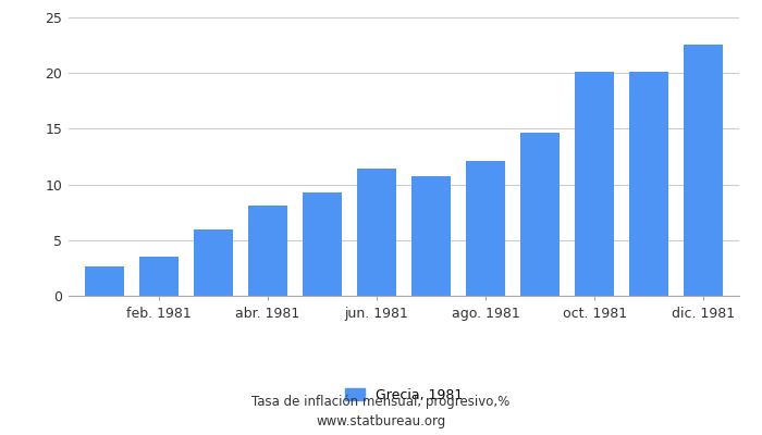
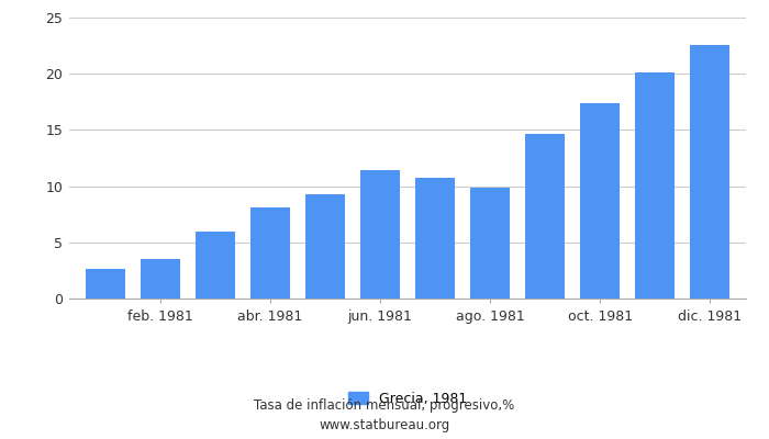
ago. 1981: 12.1 -> 9.9
oct. 1981: 20.1 -> 17.4
